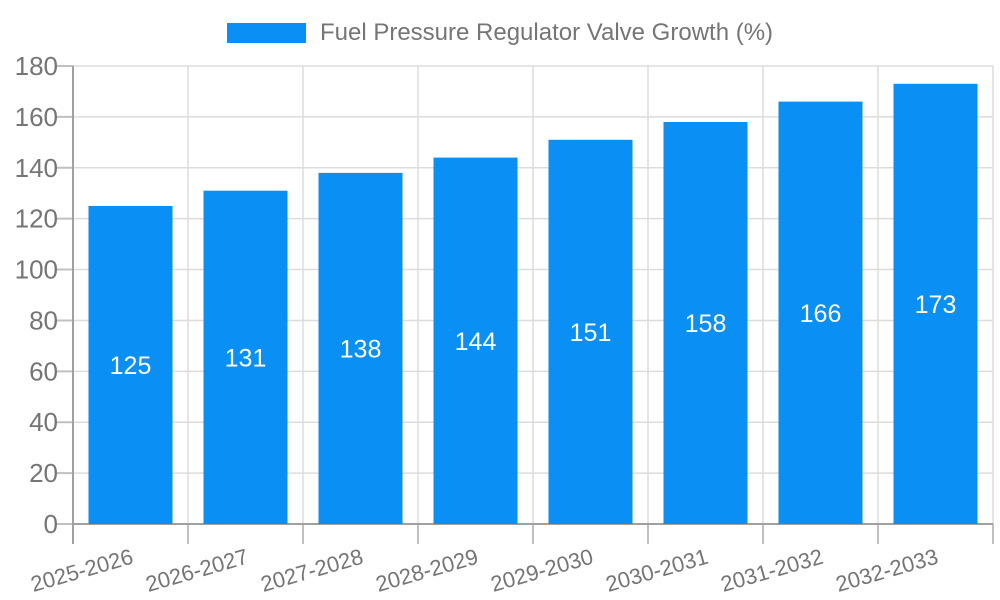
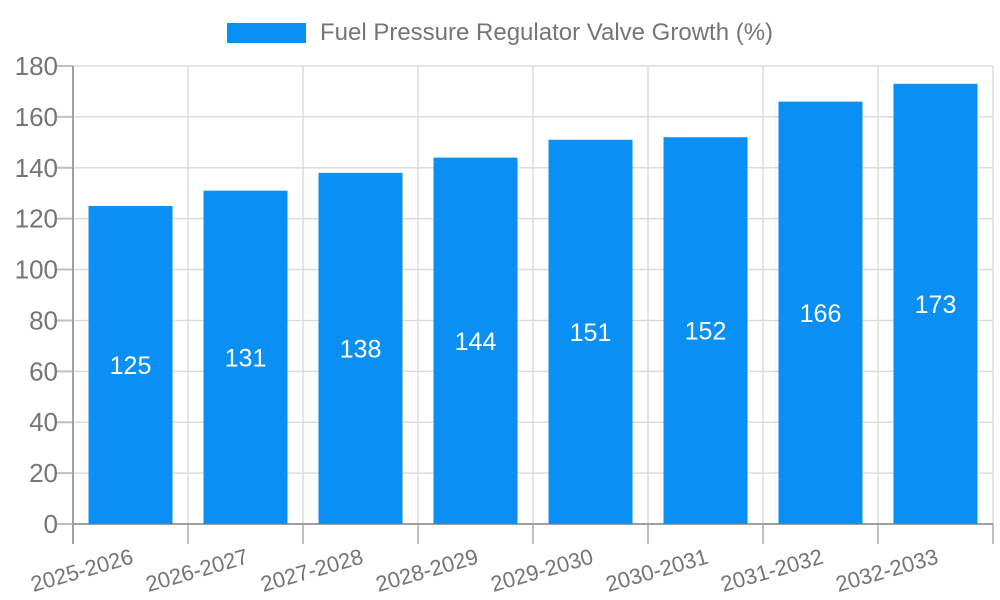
2030-2031: 158 -> 152
